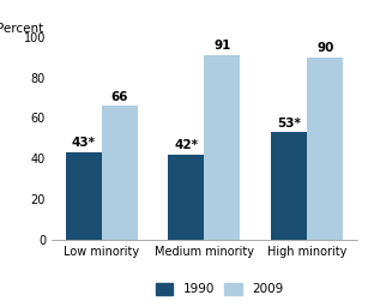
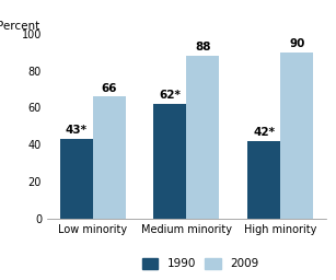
1990/Medium minority: 42* -> 62*
2009/Medium minority: 91 -> 88
1990/High minority: 53* -> 42*
